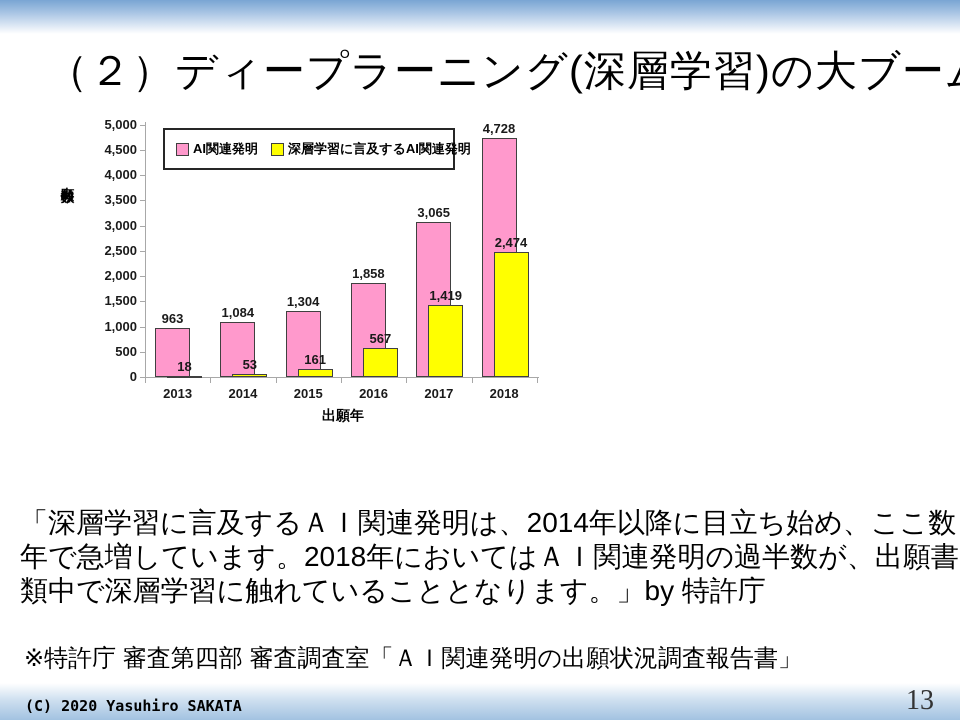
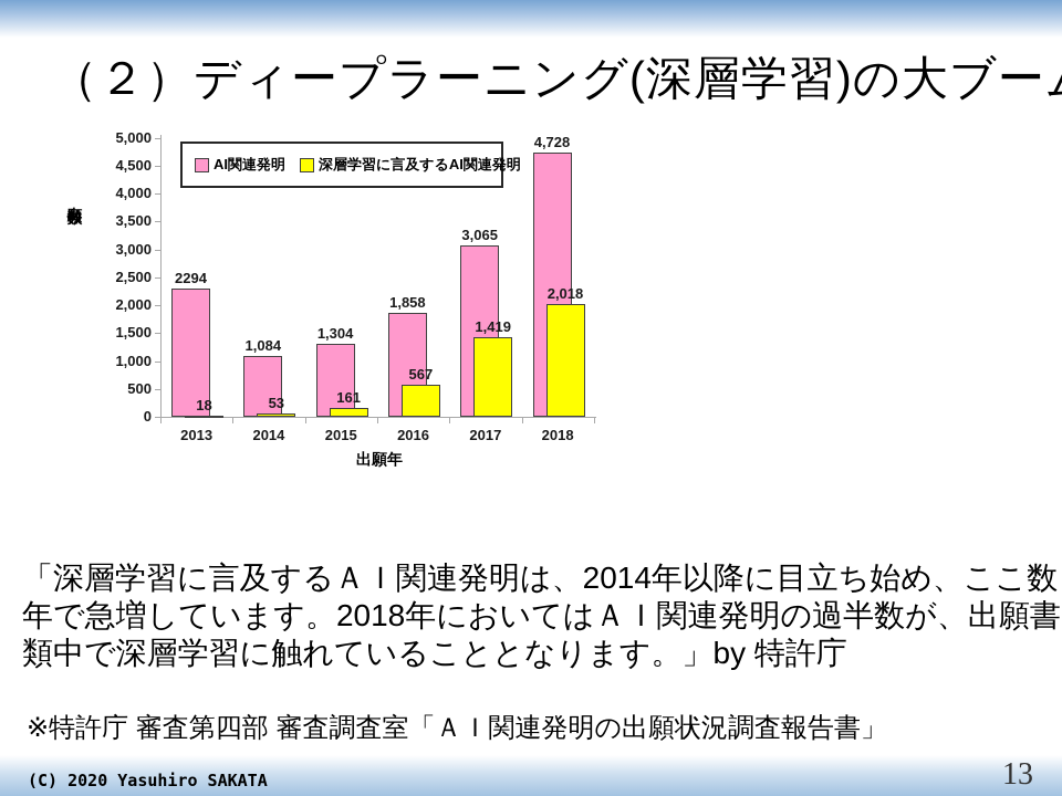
AI関連発明/2013: 963 -> 2294
深層学習に言及するAI関連発明/2018: 2,474 -> 2,018
